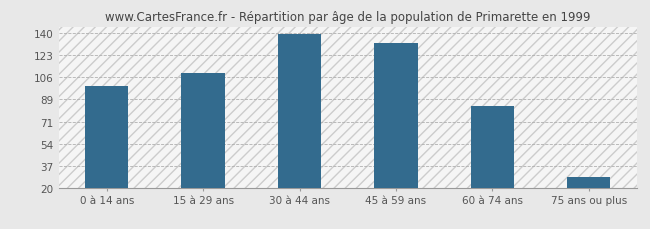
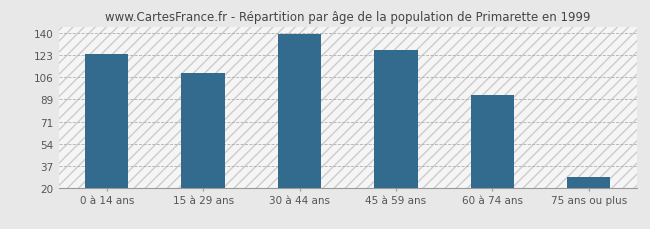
0 à 14 ans: 99 -> 124
45 à 59 ans: 132 -> 127
60 à 74 ans: 83 -> 92
